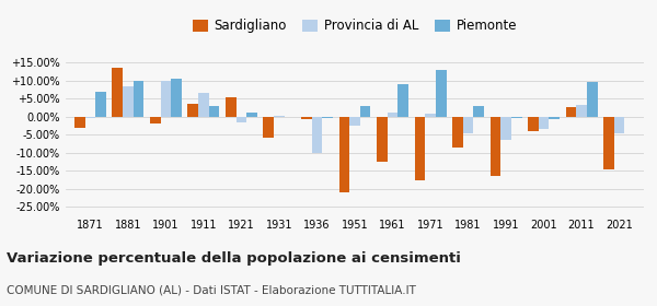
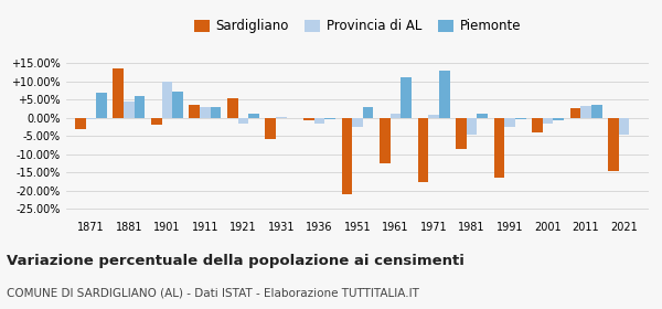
Provincia di AL/1881: 8.5% -> 4.5%
Piemonte/1881: 10.0% -> 5.8%
Piemonte/1901: 10.5% -> 7.0%
Provincia di AL/1911: 6.5% -> 2.8%
Provincia di AL/1936: -10.0% -> -1.5%
Piemonte/1961: 9.0% -> 11.0%
Piemonte/1981: 3.0% -> 1.0%
Provincia di AL/1991: -6.5% -> -2.5%
Provincia di AL/2001: -3.5% -> -1.5%
Piemonte/2011: 9.5% -> 3.5%
